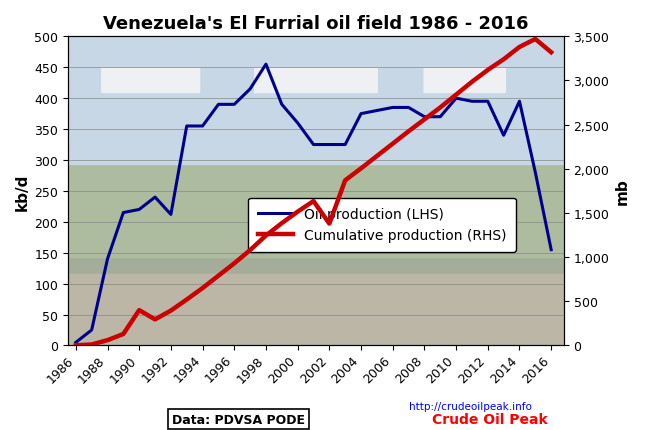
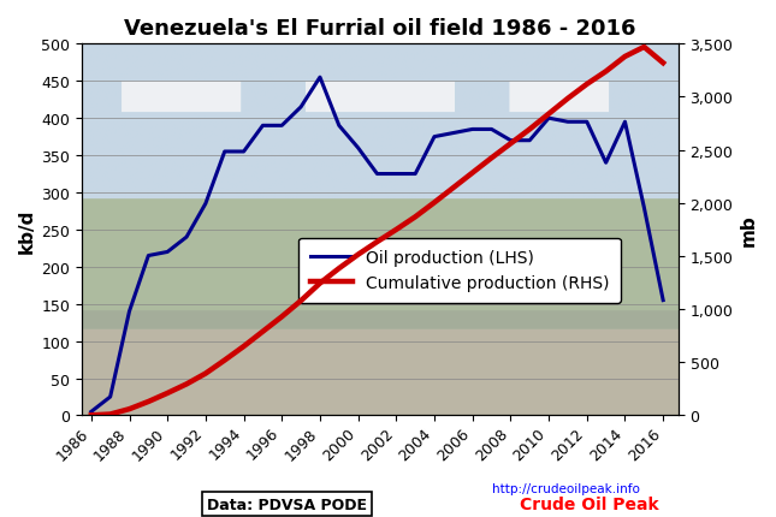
Cumulative production (RHS)/1990: 400 -> 210
Oil production (LHS)/1992: 212 -> 285
Cumulative production (RHS)/2002: 1,380 -> 1,750
